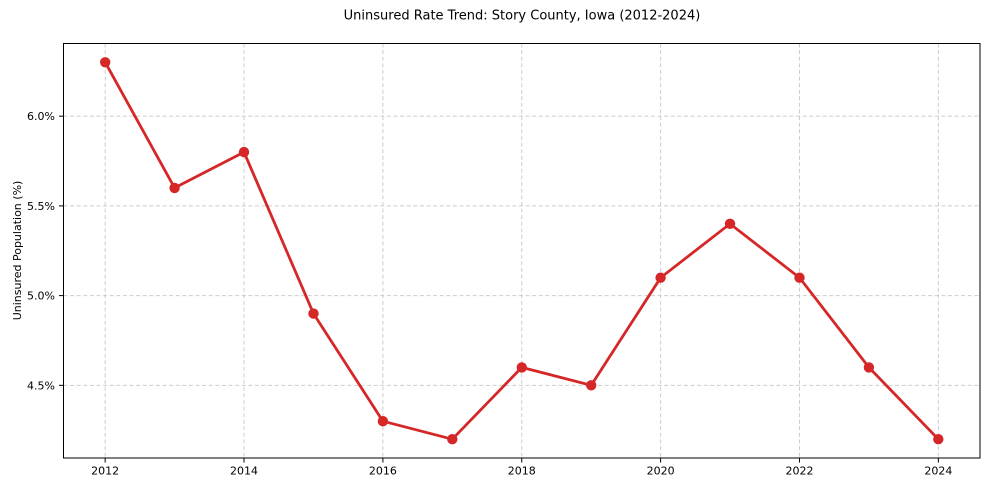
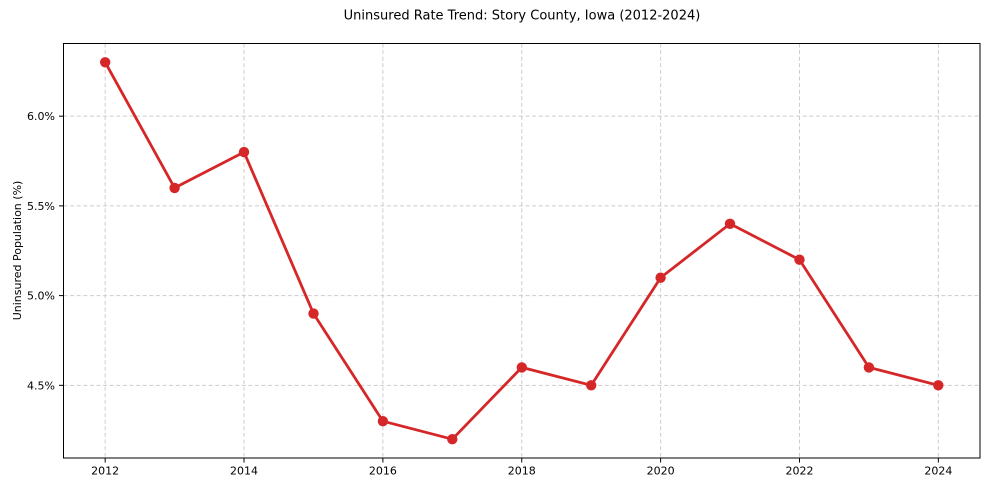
2022: 5.1% -> 5.2%
2024: 4.2% -> 4.5%
